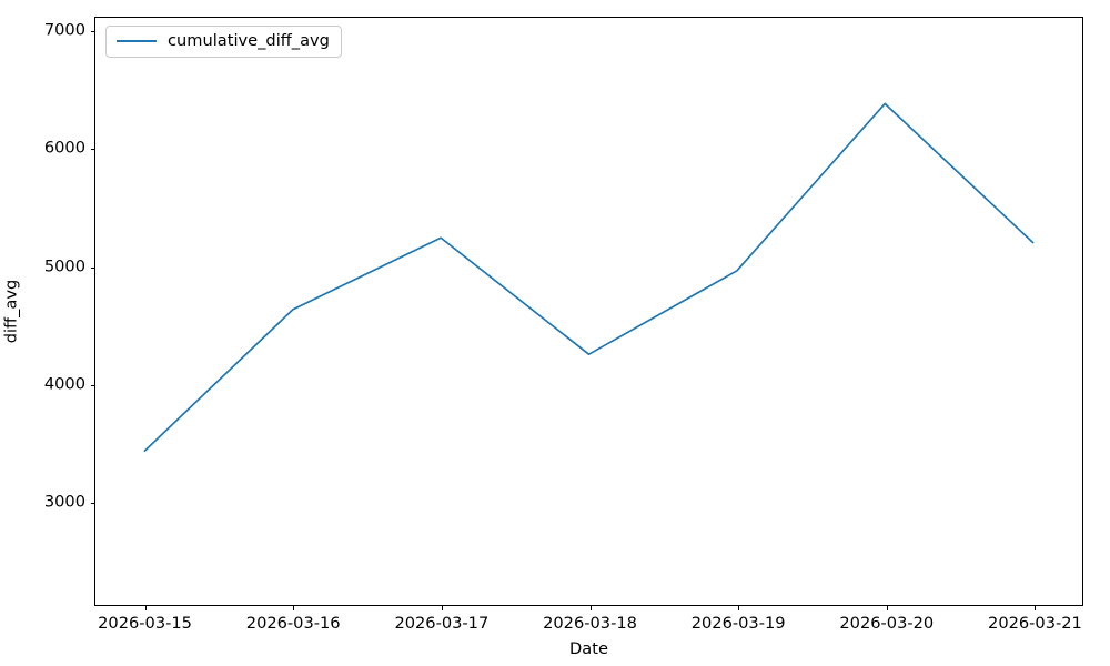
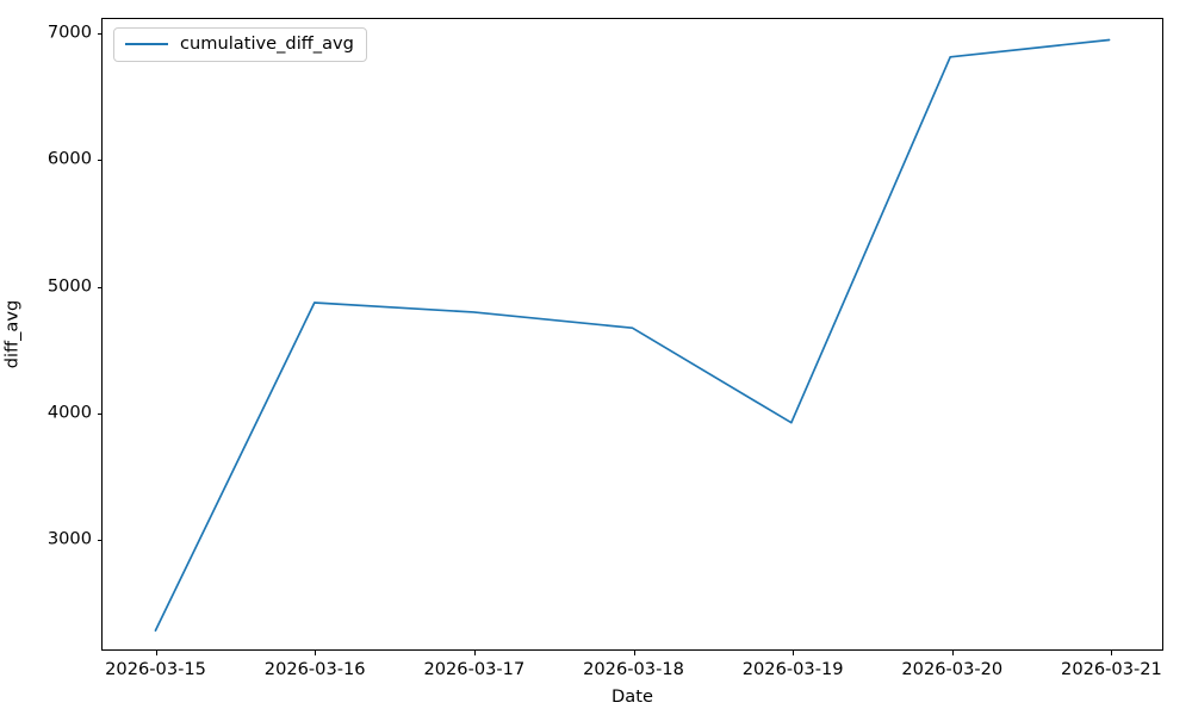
2026-03-15: 3430 -> 2270
2026-03-16: 4630 -> 4860
2026-03-17: 5240 -> 4790
2026-03-18: 4250 -> 4660
2026-03-19: 4960 -> 3920
2026-03-20: 6380 -> 6810
2026-03-21: 5200 -> 6940
